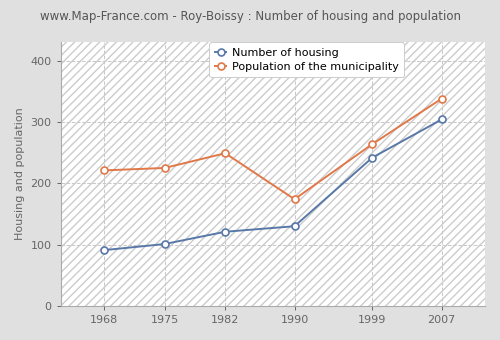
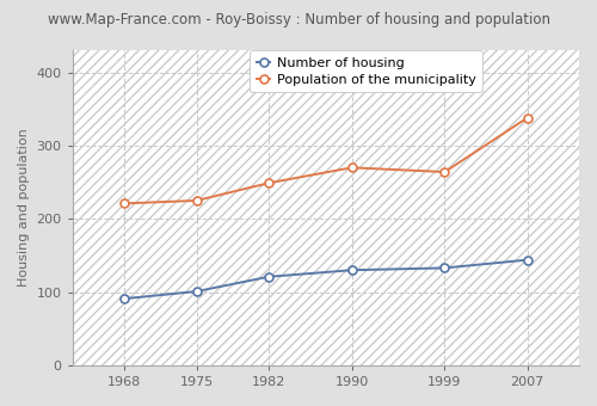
Population of the municipality/1990: 174 -> 270
Number of housing/1999: 242 -> 133
Number of housing/2007: 304 -> 144
